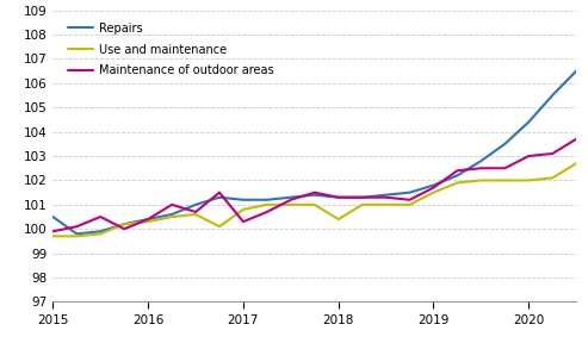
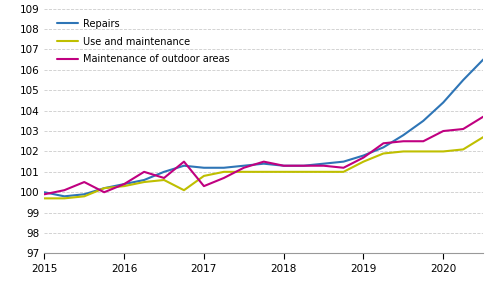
Repairs/2015: 100.5 -> 100.0
Use and maintenance/2018: 100.4 -> 101.0
